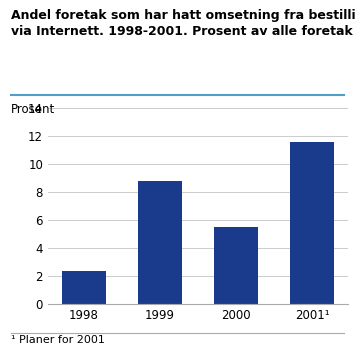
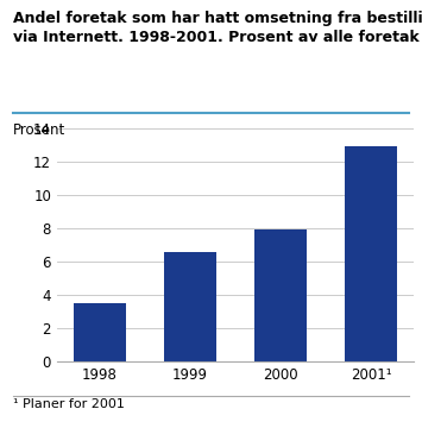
1998: 2.4 -> 3.5
1999: 8.8 -> 6.6
2000: 5.5 -> 7.9
2001¹: 11.6 -> 12.9
